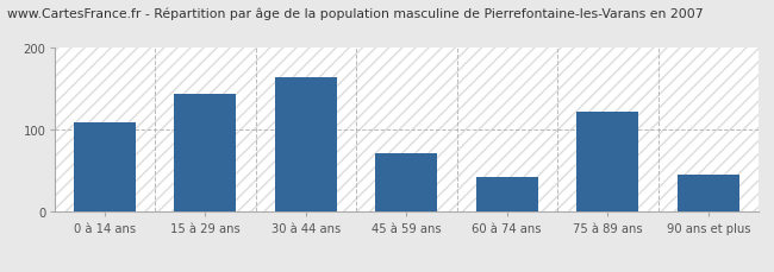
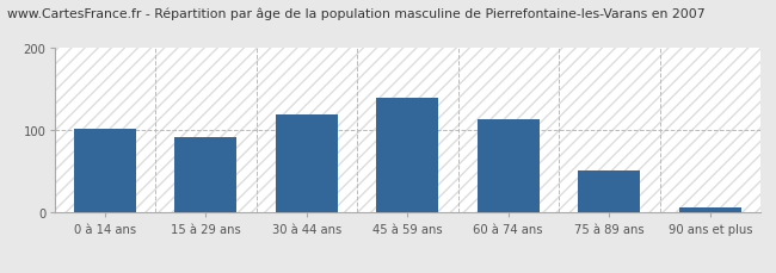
0 à 14 ans: 110 -> 102
15 à 29 ans: 144 -> 92
30 à 44 ans: 164 -> 120
45 à 59 ans: 72 -> 140
60 à 74 ans: 42 -> 114
75 à 89 ans: 122 -> 52
90 ans et plus: 46 -> 7
